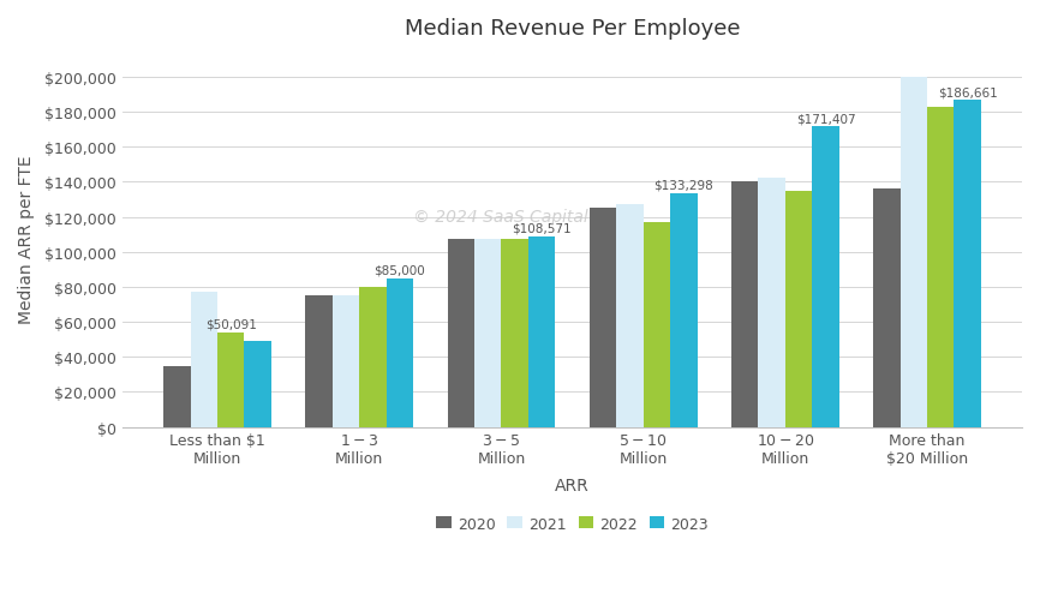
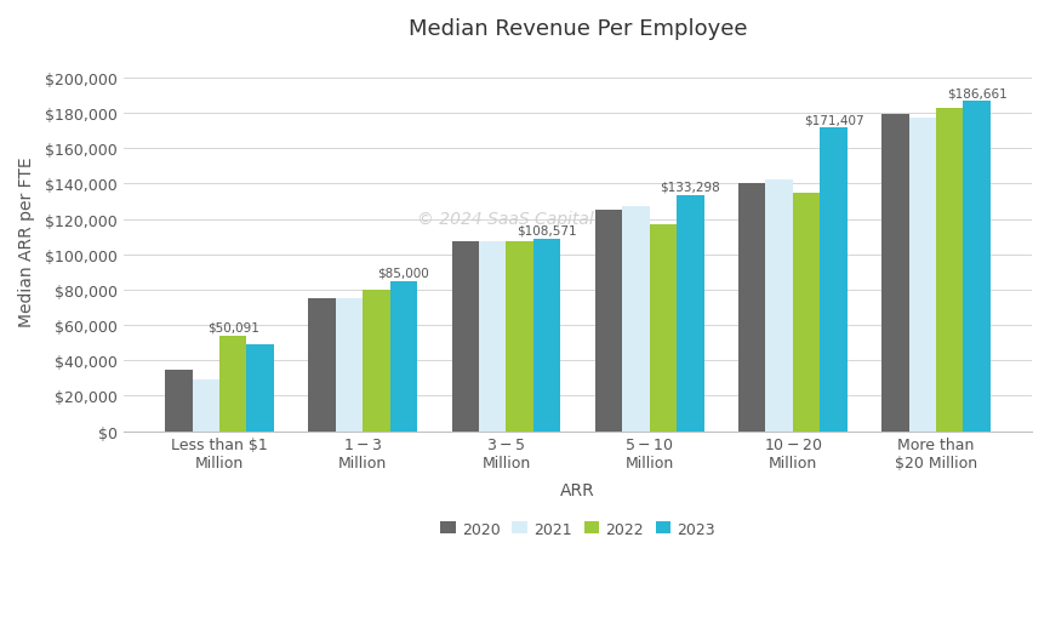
2021/Less than $1 Million: $77,000 -> $29,000
2020/More than $20 Million: $136,000 -> $179,000
2021/More than $20 Million: $200,000 -> $177,000
